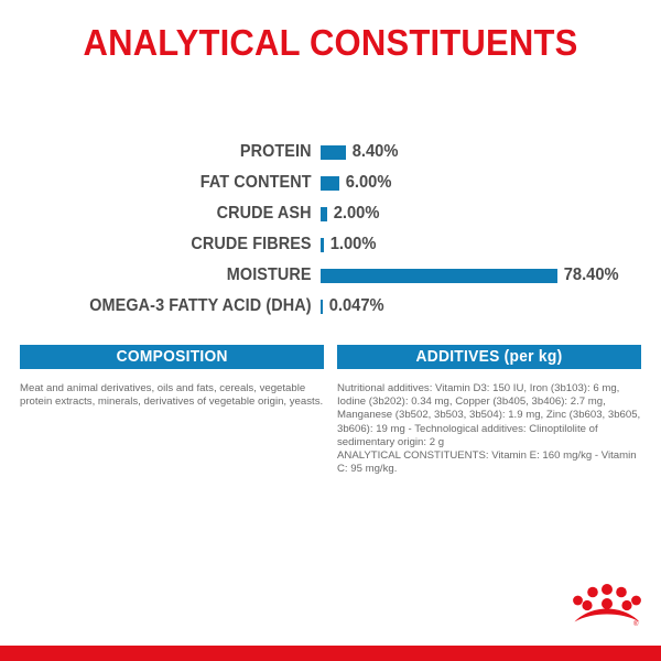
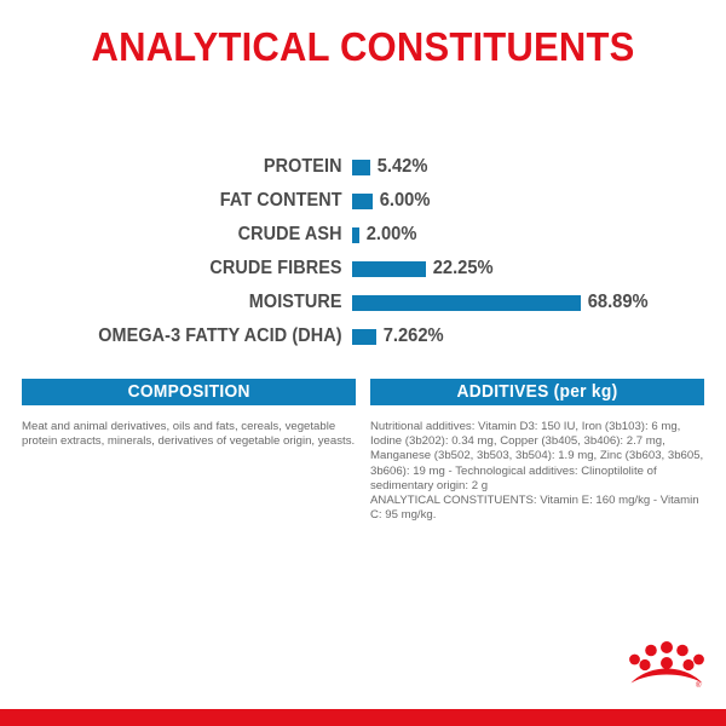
PROTEIN: 8.40% -> 5.42%
CRUDE FIBRES: 1.00% -> 22.25%
MOISTURE: 78.40% -> 68.89%
OMEGA-3 FATTY ACID (DHA): 0.047% -> 7.262%
